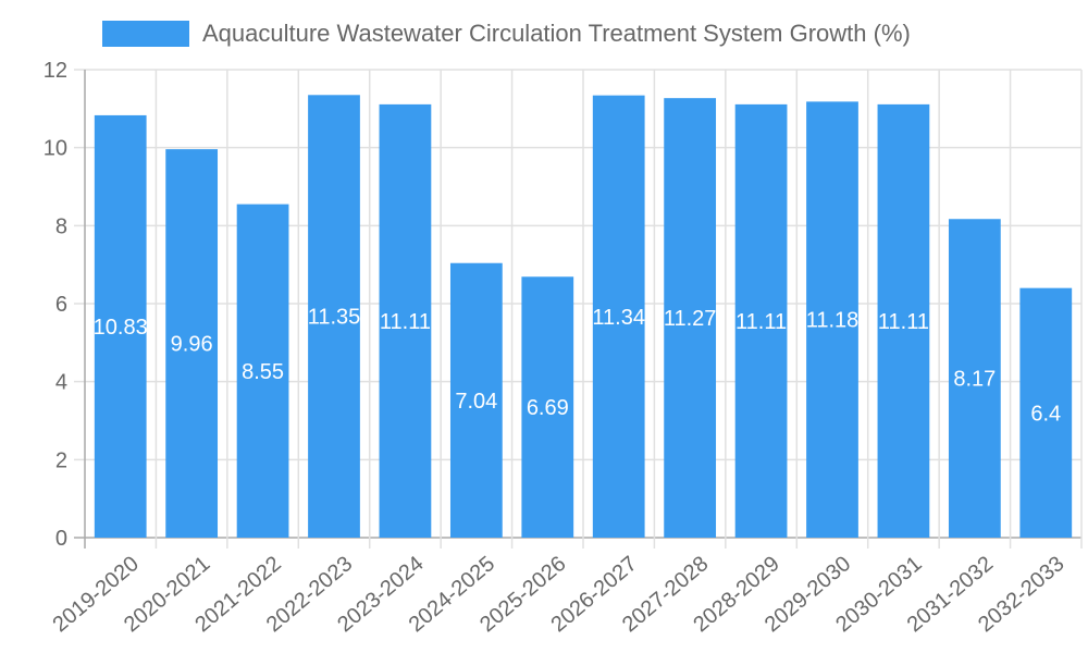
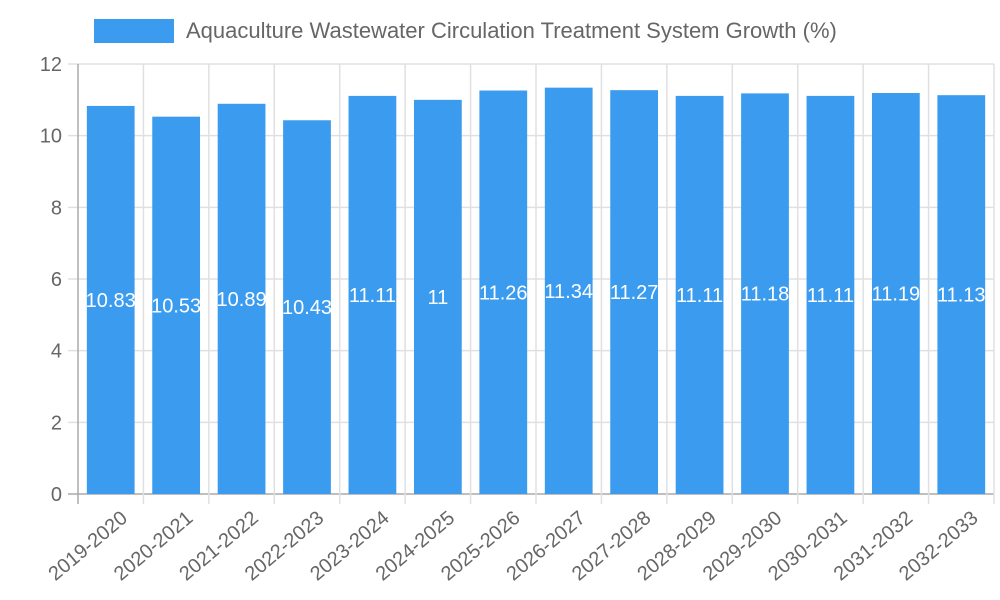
2020-2021: 9.96 -> 10.53
2021-2022: 8.55 -> 10.89
2022-2023: 11.35 -> 10.43
2024-2025: 7.04 -> 11
2025-2026: 6.69 -> 11.26
2031-2032: 8.17 -> 11.19
2032-2033: 6.4 -> 11.13
